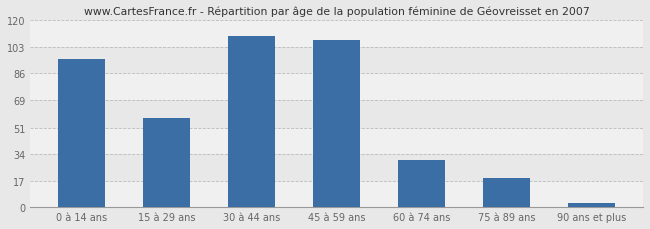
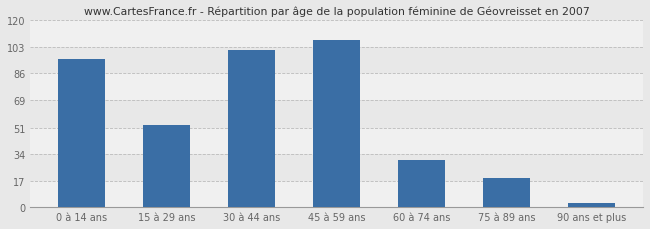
15 à 29 ans: 57 -> 53
30 à 44 ans: 110 -> 101
